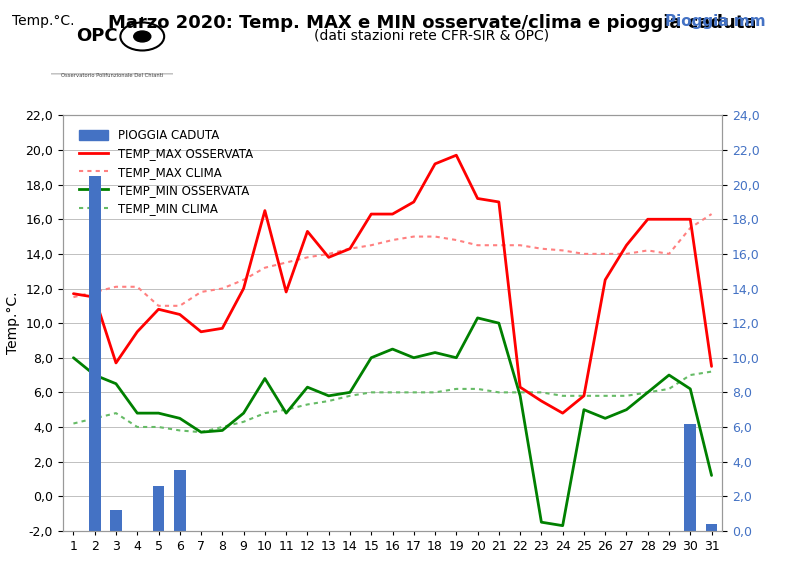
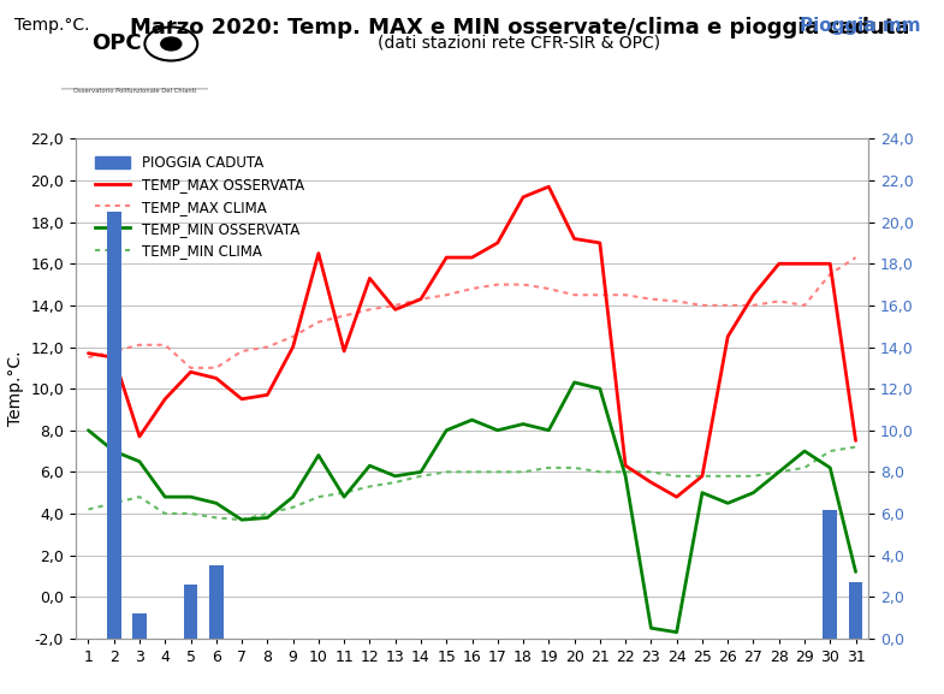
PIOGGIA CADUTA/31: 0,4 -> 2,7
